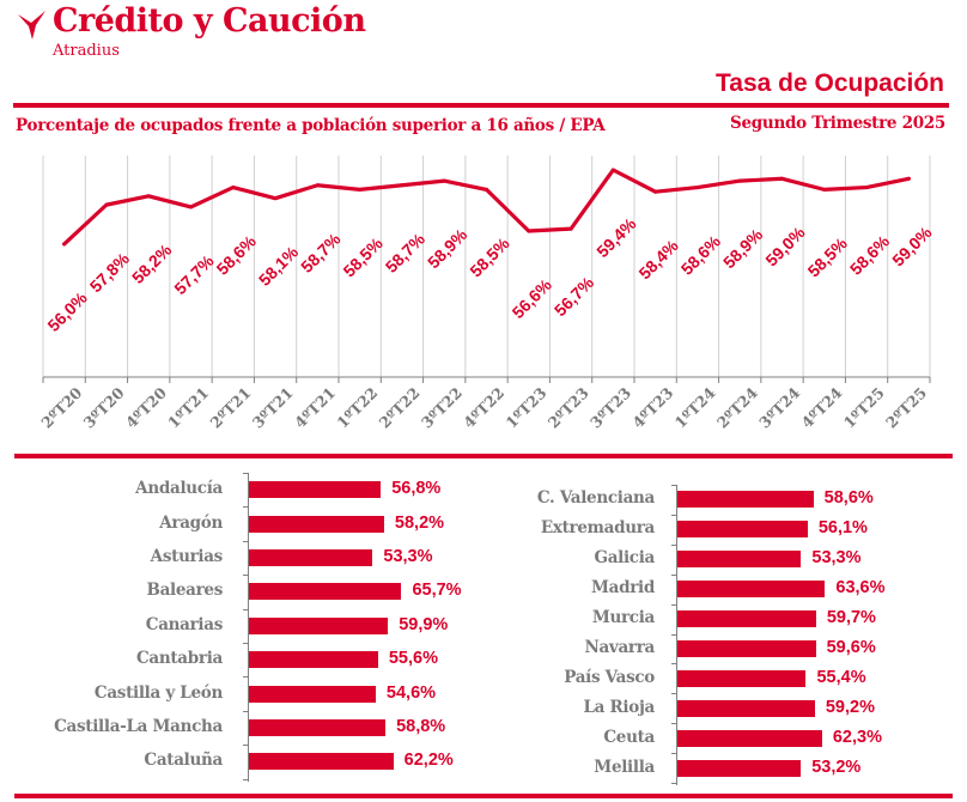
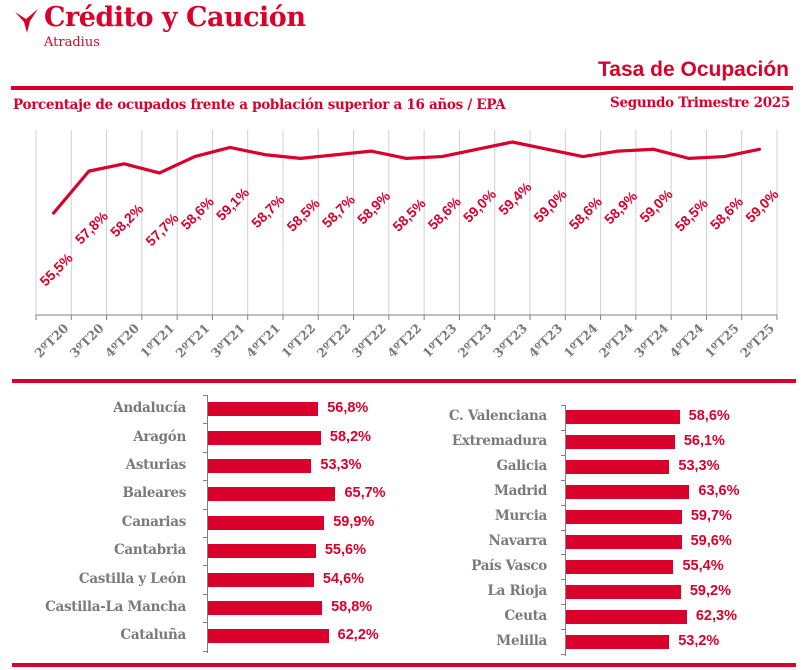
Tasa de Ocupación/2ºT20: 56,0% -> 55,5%
Tasa de Ocupación/3ºT21: 58,1% -> 59,1%
Tasa de Ocupación/1ºT23: 56,6% -> 58,6%
Tasa de Ocupación/2ºT23: 56,7% -> 59,0%
Tasa de Ocupación/4ºT23: 58,4% -> 59,0%
